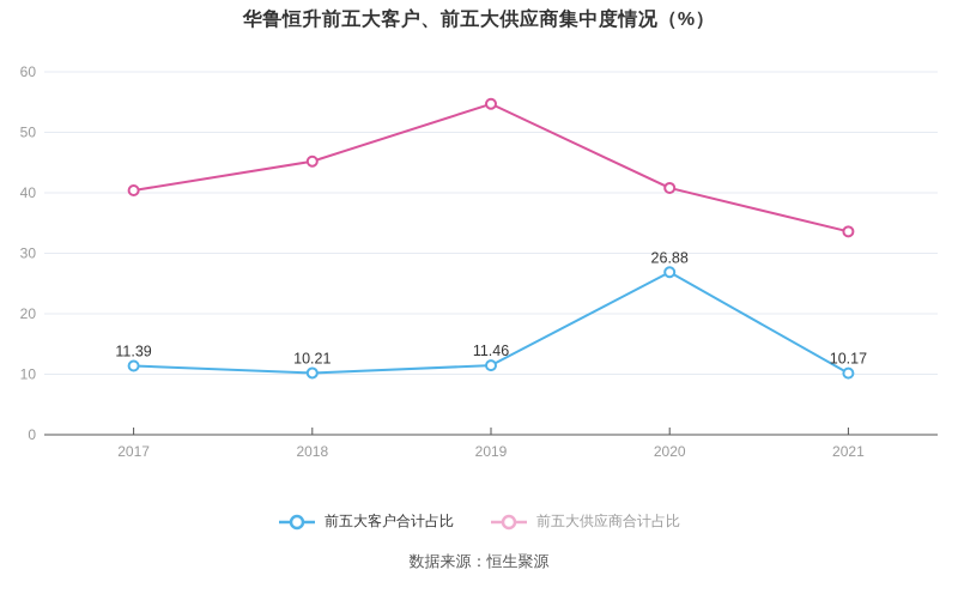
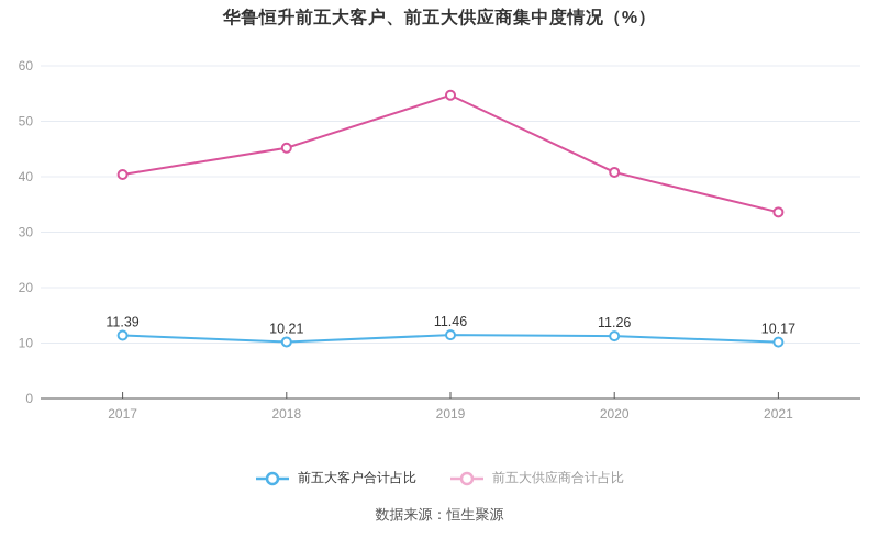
前五大客户合计占比/2020: 26.88 -> 11.26
